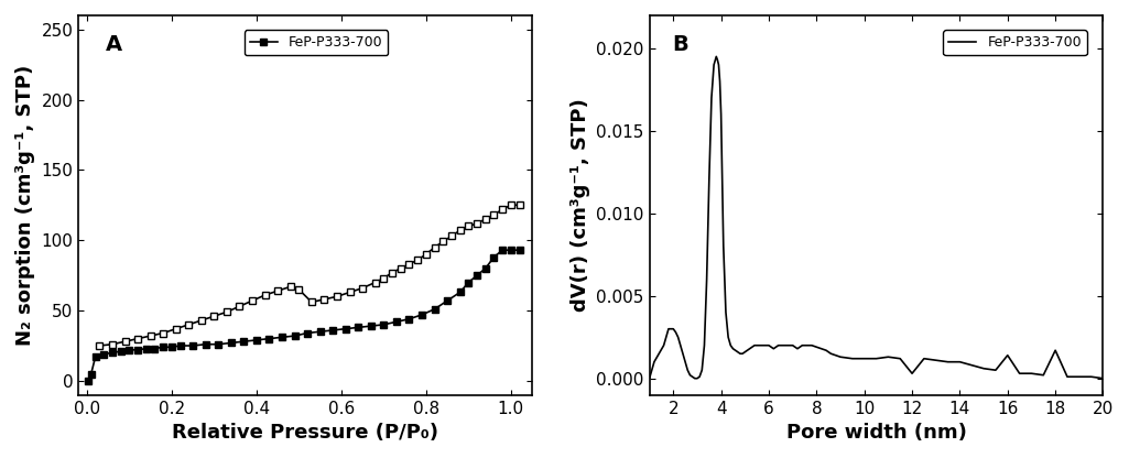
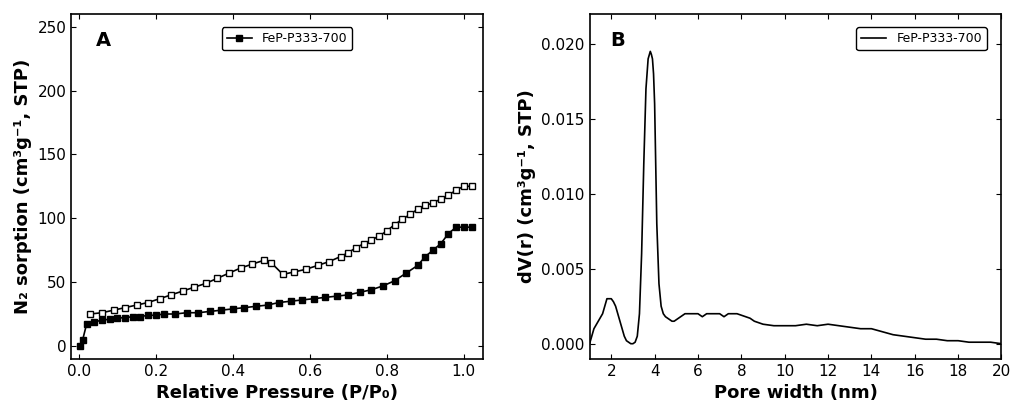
12: 0.0003 -> 0.0013
16: 0.0014 -> 0.0004
18: 0.0017 -> 0.0002
